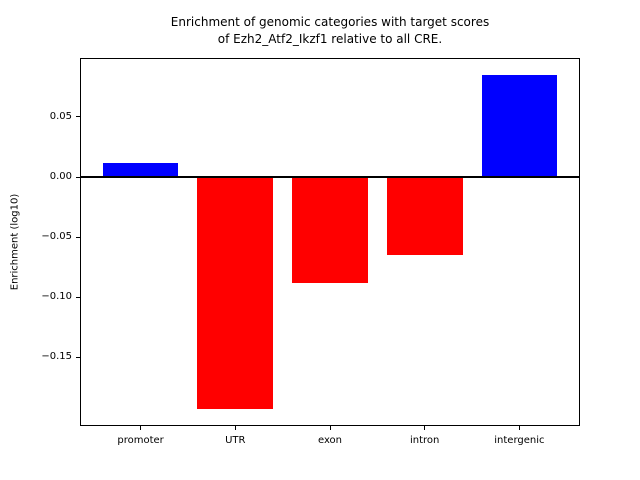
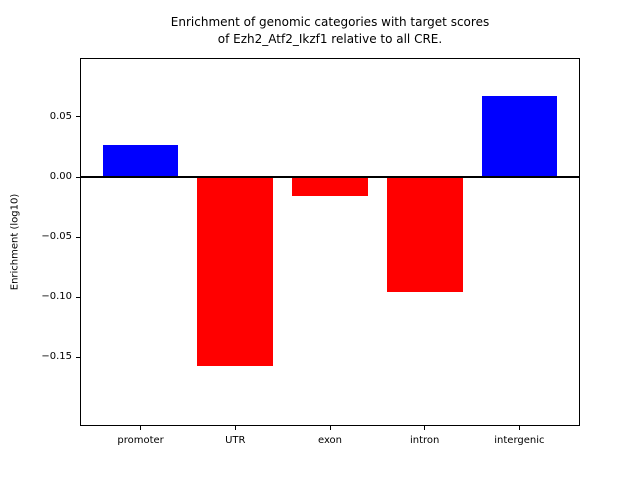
promoter: 0.012 -> 0.027
UTR: -0.193 -> -0.157
exon: -0.088 -> -0.016
intron: -0.065 -> -0.096
intergenic: 0.085 -> 0.067
